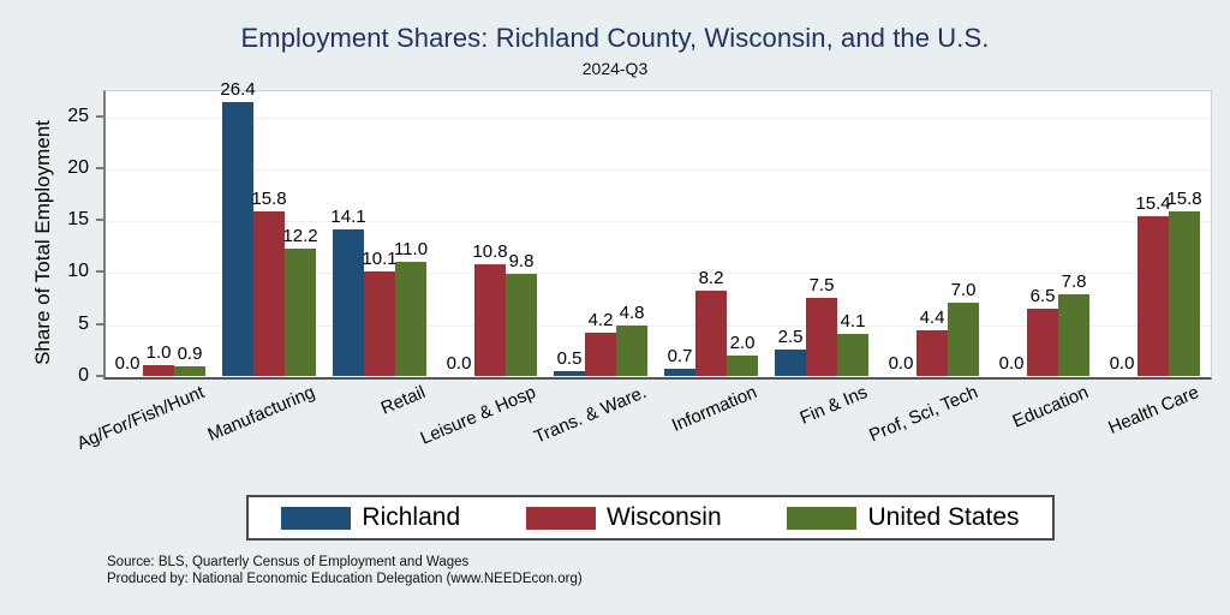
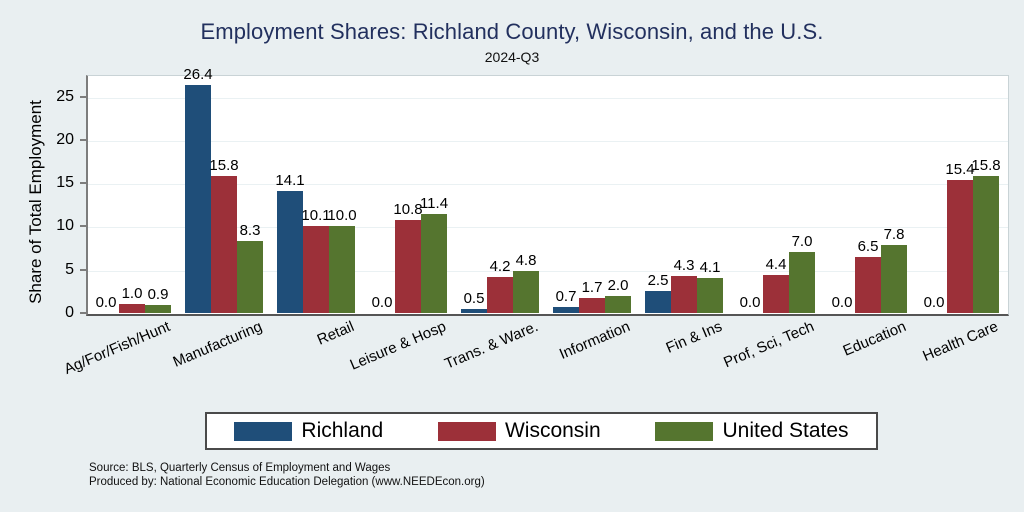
United States/Manufacturing: 12.2 -> 8.3
United States/Retail: 11.0 -> 10.0
United States/Leisure & Hosp: 9.8 -> 11.4
Wisconsin/Information: 8.2 -> 1.7
Wisconsin/Fin & Ins: 7.5 -> 4.3
